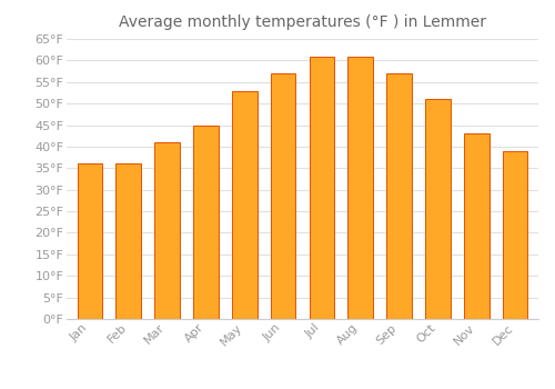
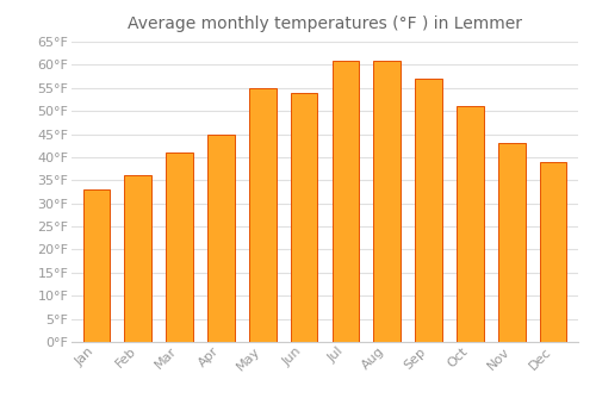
Jan: 36°F -> 33°F
May: 53°F -> 55°F
Jun: 57°F -> 54°F
